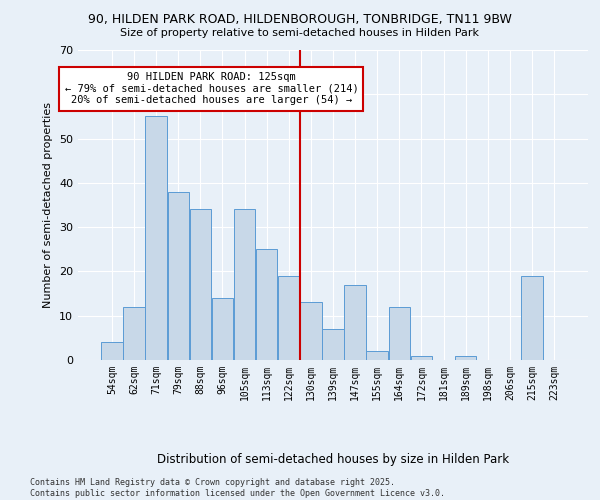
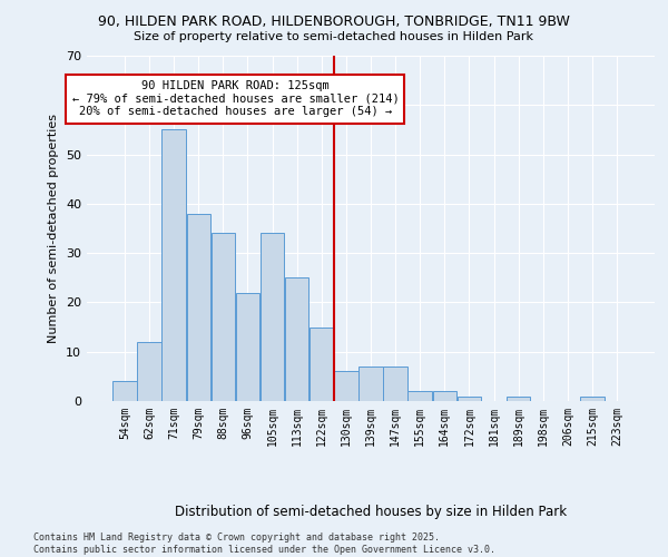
96sqm: 14 -> 22
122sqm: 19 -> 15
130sqm: 13 -> 6
147sqm: 17 -> 7
164sqm: 12 -> 2
215sqm: 19 -> 1
